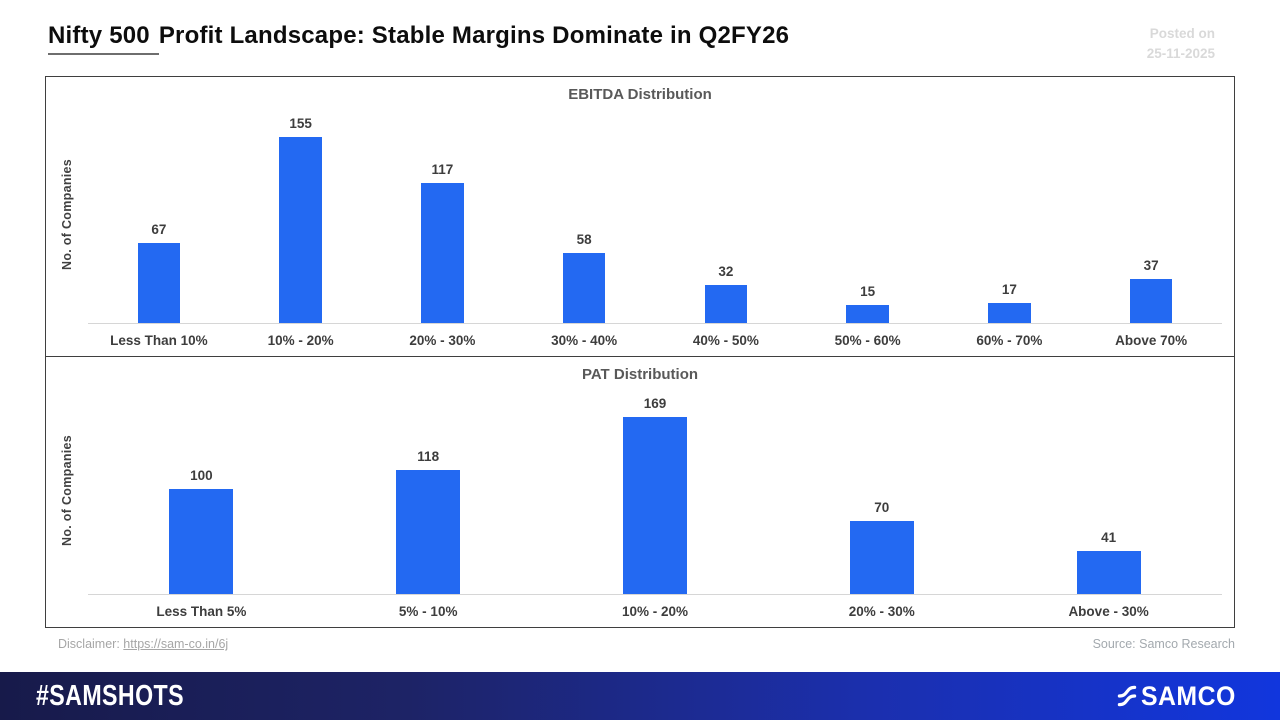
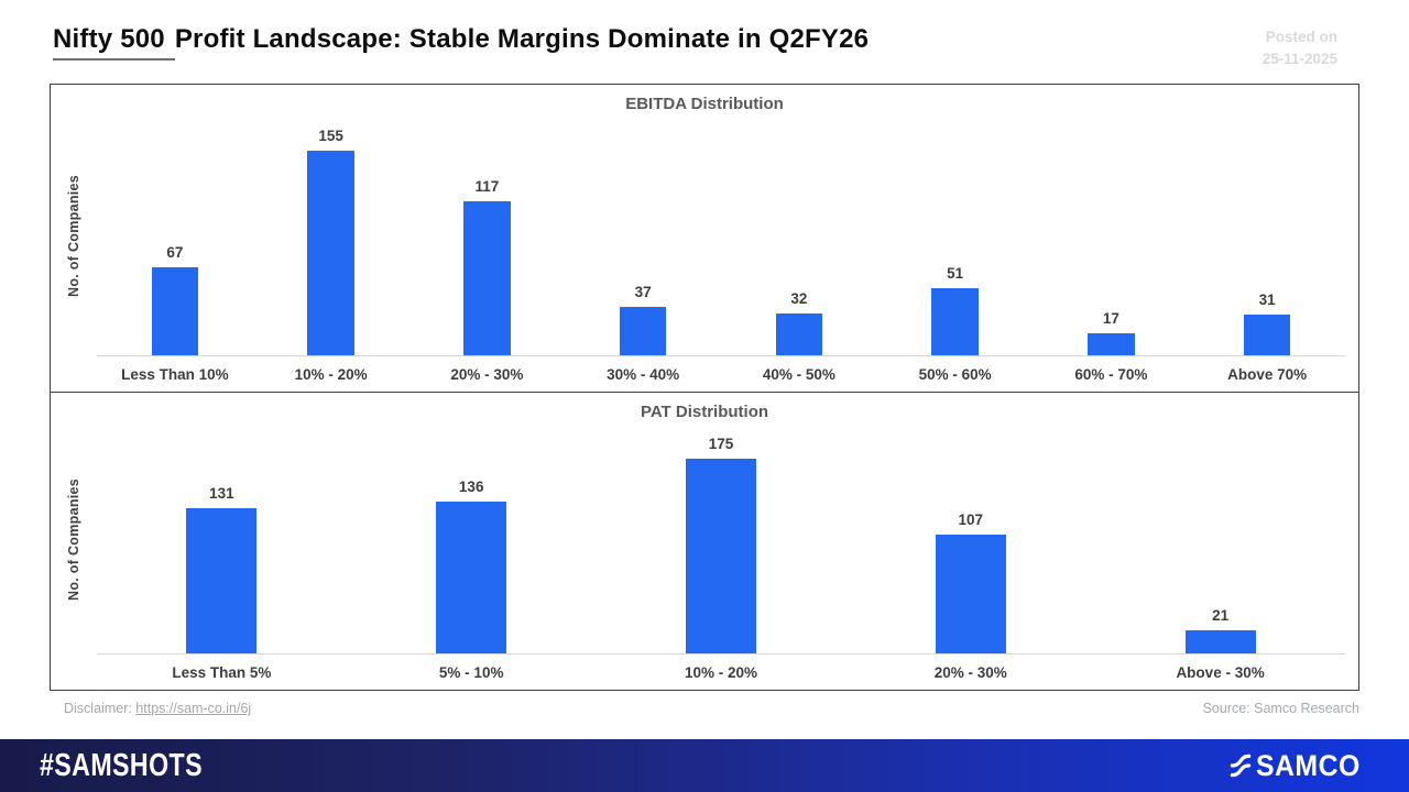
EBITDA Distribution/30% - 40%: 58 -> 37
EBITDA Distribution/50% - 60%: 15 -> 51
EBITDA Distribution/Above 70%: 37 -> 31
PAT Distribution/Less Than 5%: 100 -> 131
PAT Distribution/5% - 10%: 118 -> 136
PAT Distribution/10% - 20%: 169 -> 175
PAT Distribution/20% - 30%: 70 -> 107
PAT Distribution/Above - 30%: 41 -> 21
